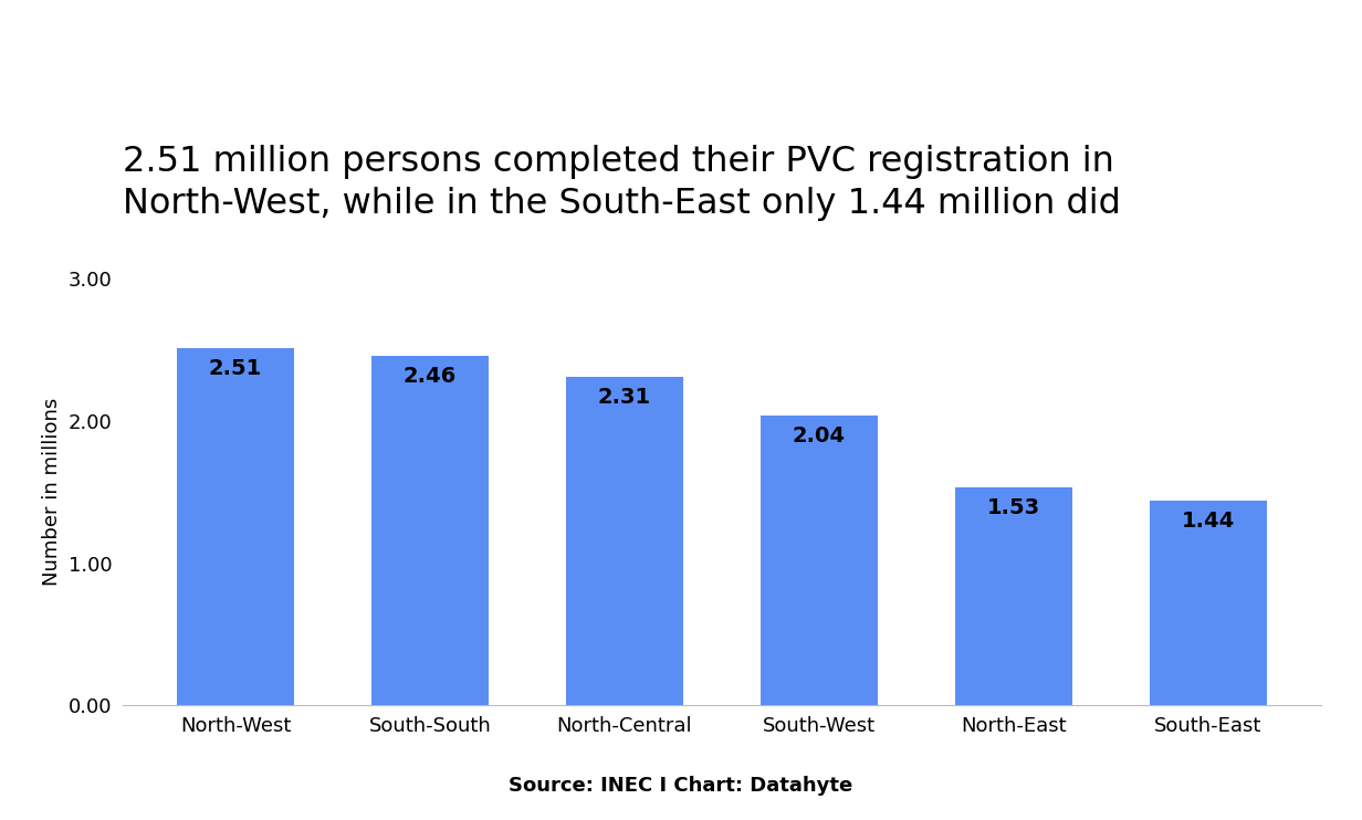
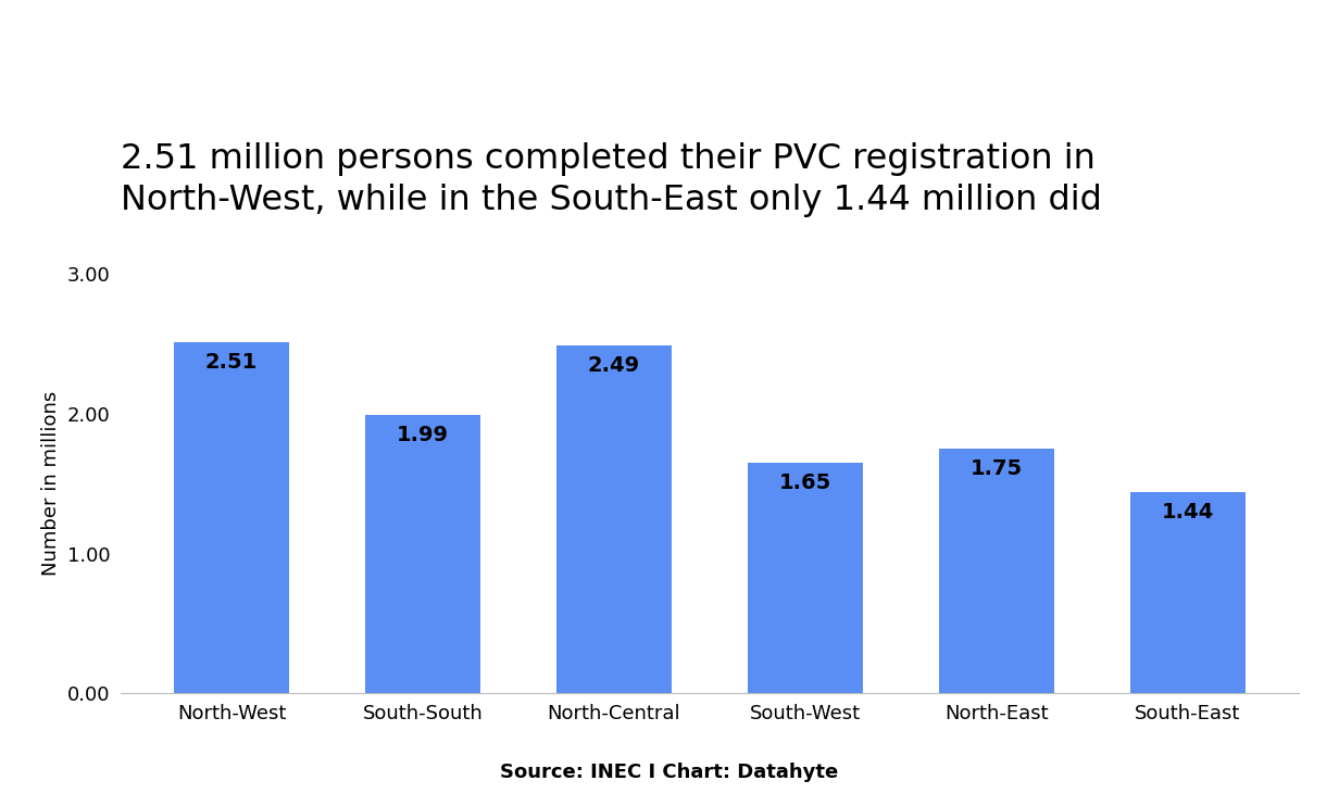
South-South: 2.46 -> 1.99
North-Central: 2.31 -> 2.49
South-West: 2.04 -> 1.65
North-East: 1.53 -> 1.75
